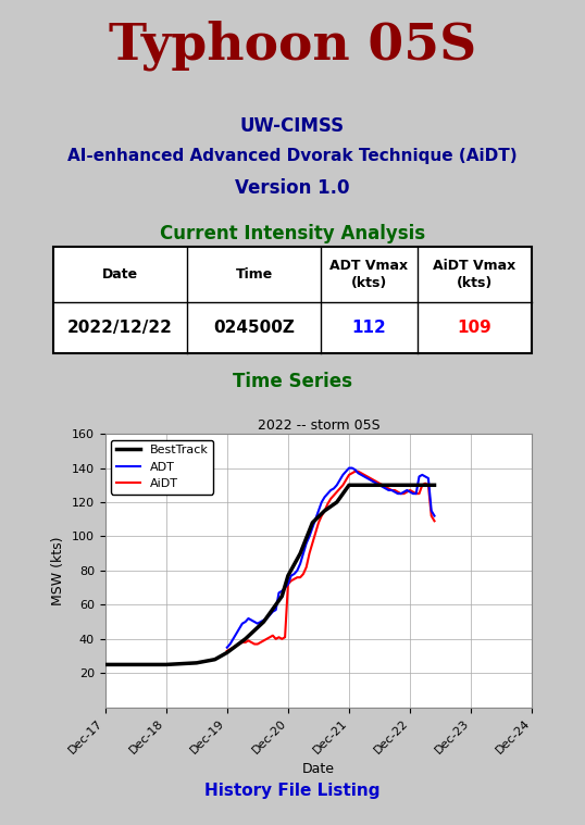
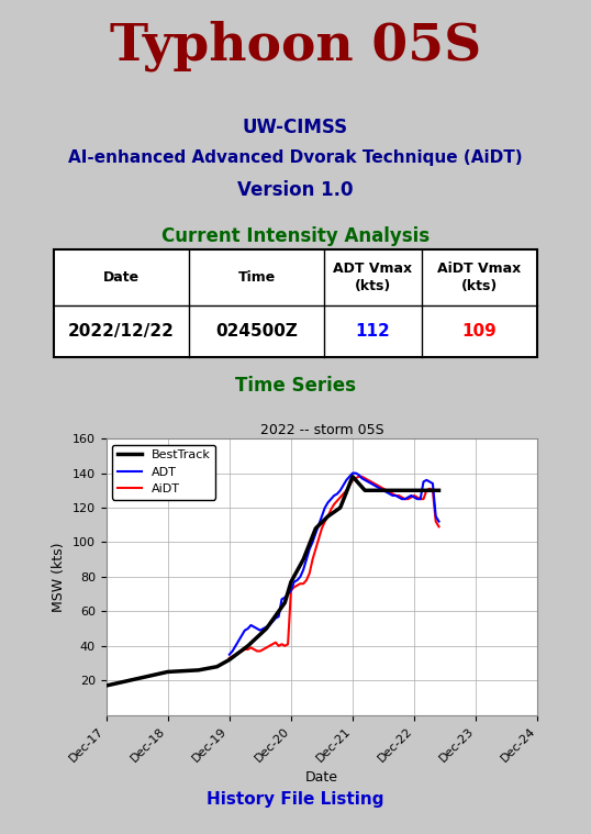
BestTrack/Dec-17: 25 -> 17
BestTrack/Dec-21: 130 -> 138
